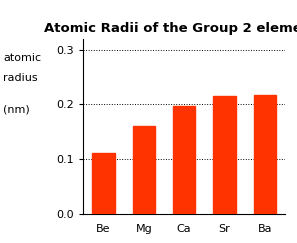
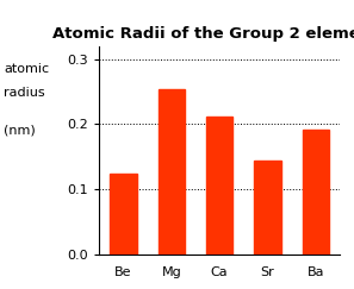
Be: 0.112 -> 0.124
Mg: 0.160 -> 0.254
Ca: 0.197 -> 0.212
Sr: 0.215 -> 0.144
Ba: 0.217 -> 0.192
